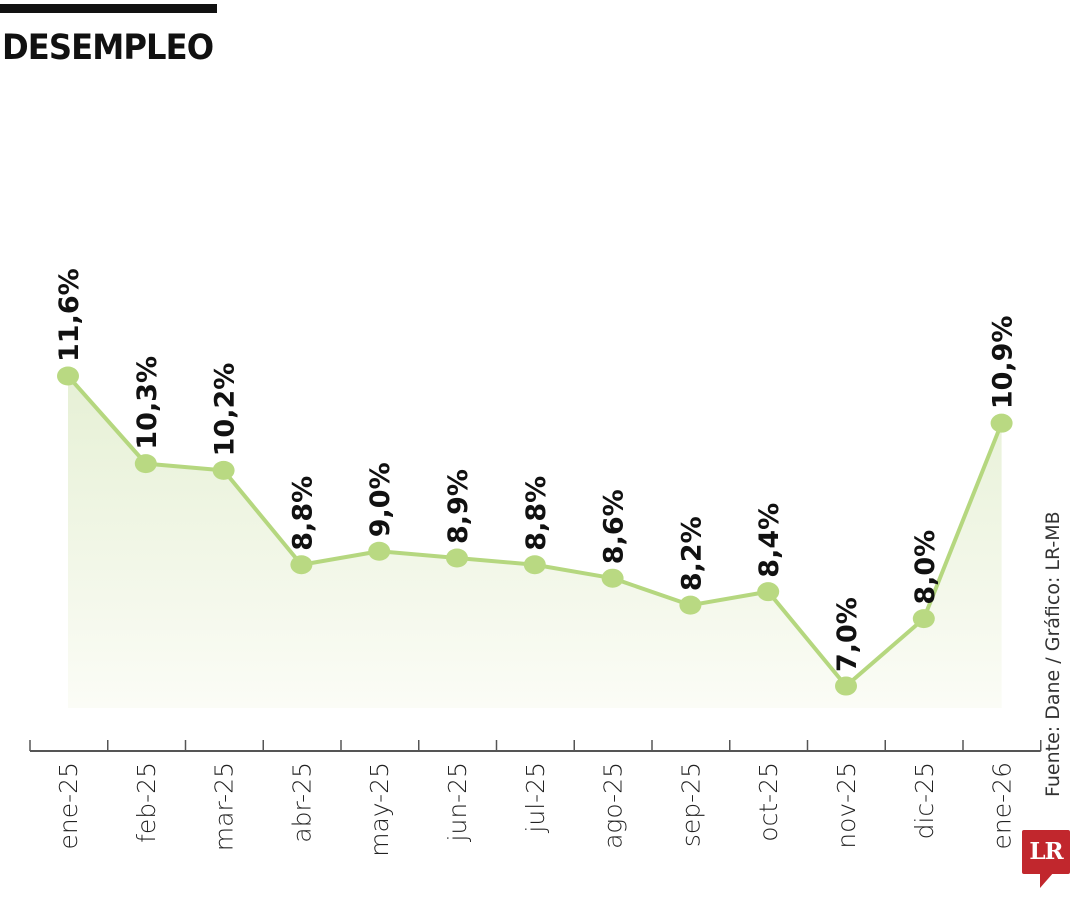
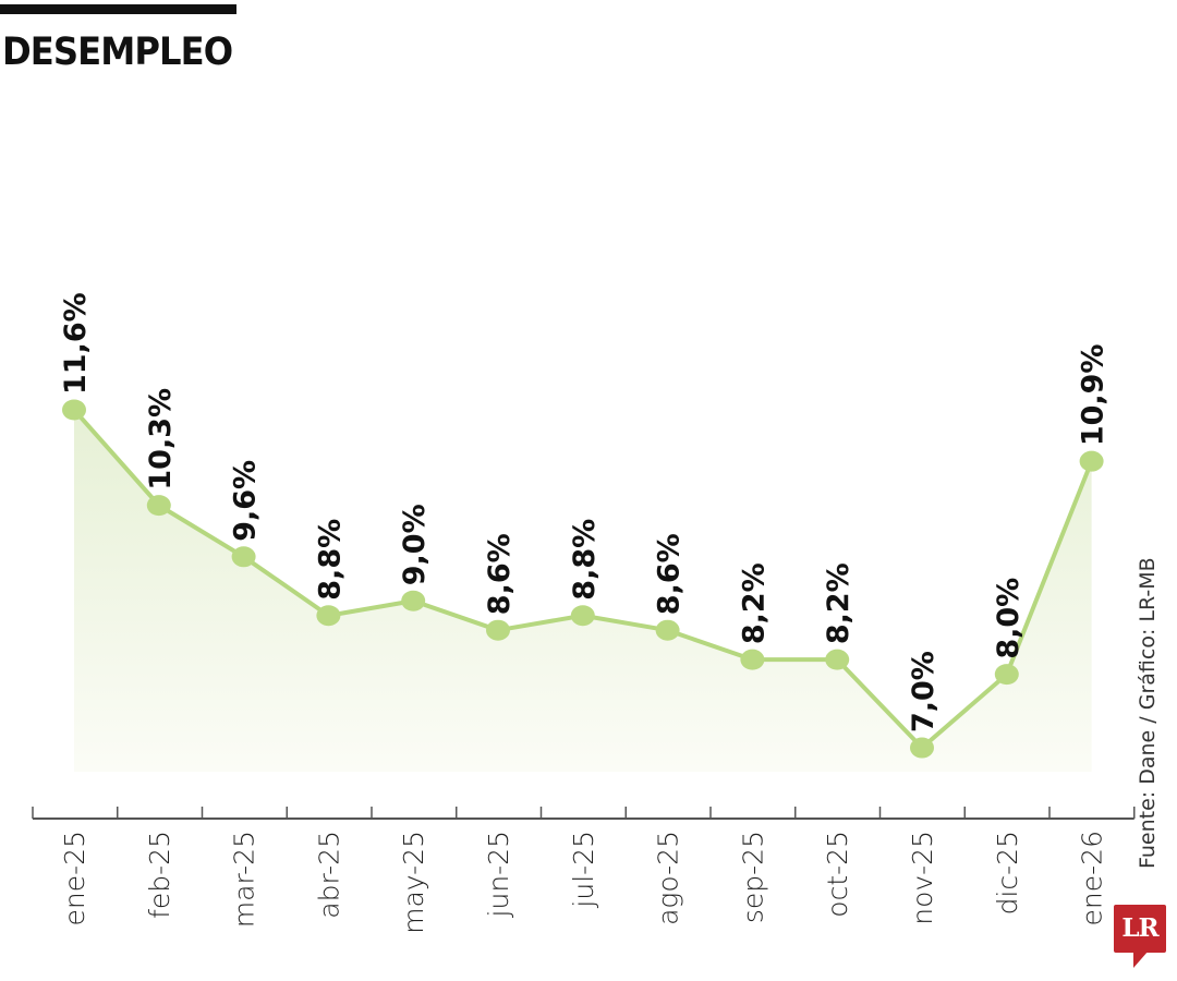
mar-25: 10,2% -> 9,6%
jun-25: 8,9% -> 8,6%
oct-25: 8,4% -> 8,2%
